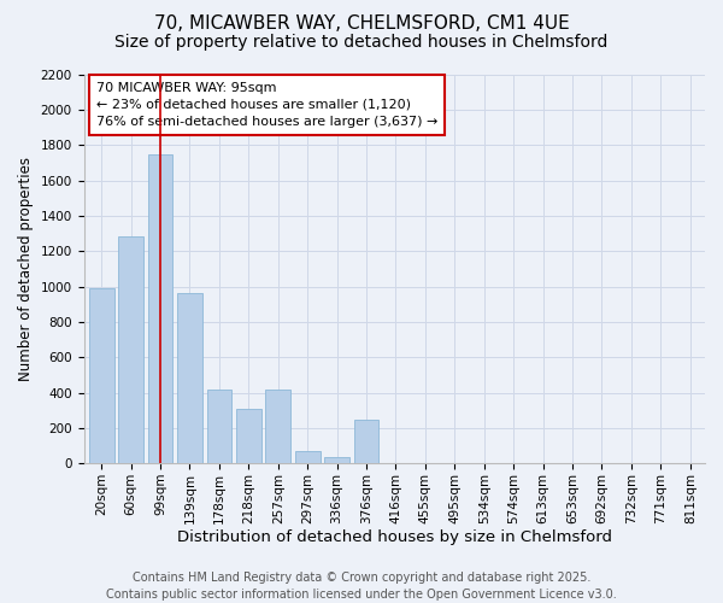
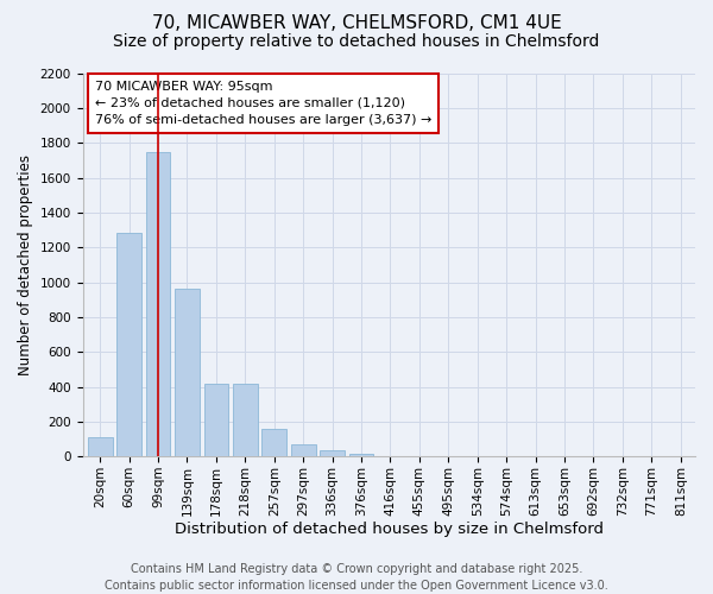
20sqm: 990 -> 110
218sqm: 310 -> 420
257sqm: 420 -> 160
376sqm: 250 -> 20
